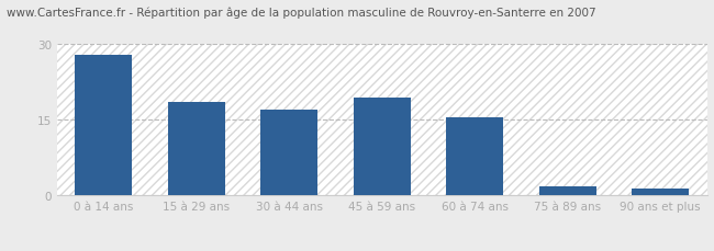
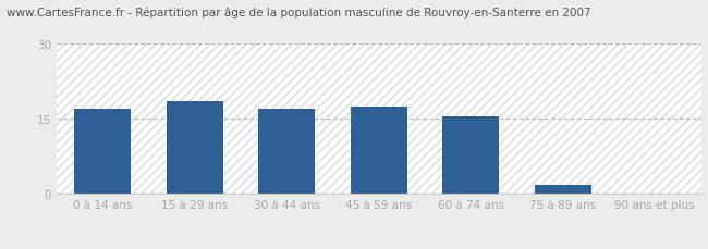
0 à 14 ans: 28.0 -> 17.0
45 à 59 ans: 19.5 -> 17.5
90 ans et plus: 1.5 -> 0.1
